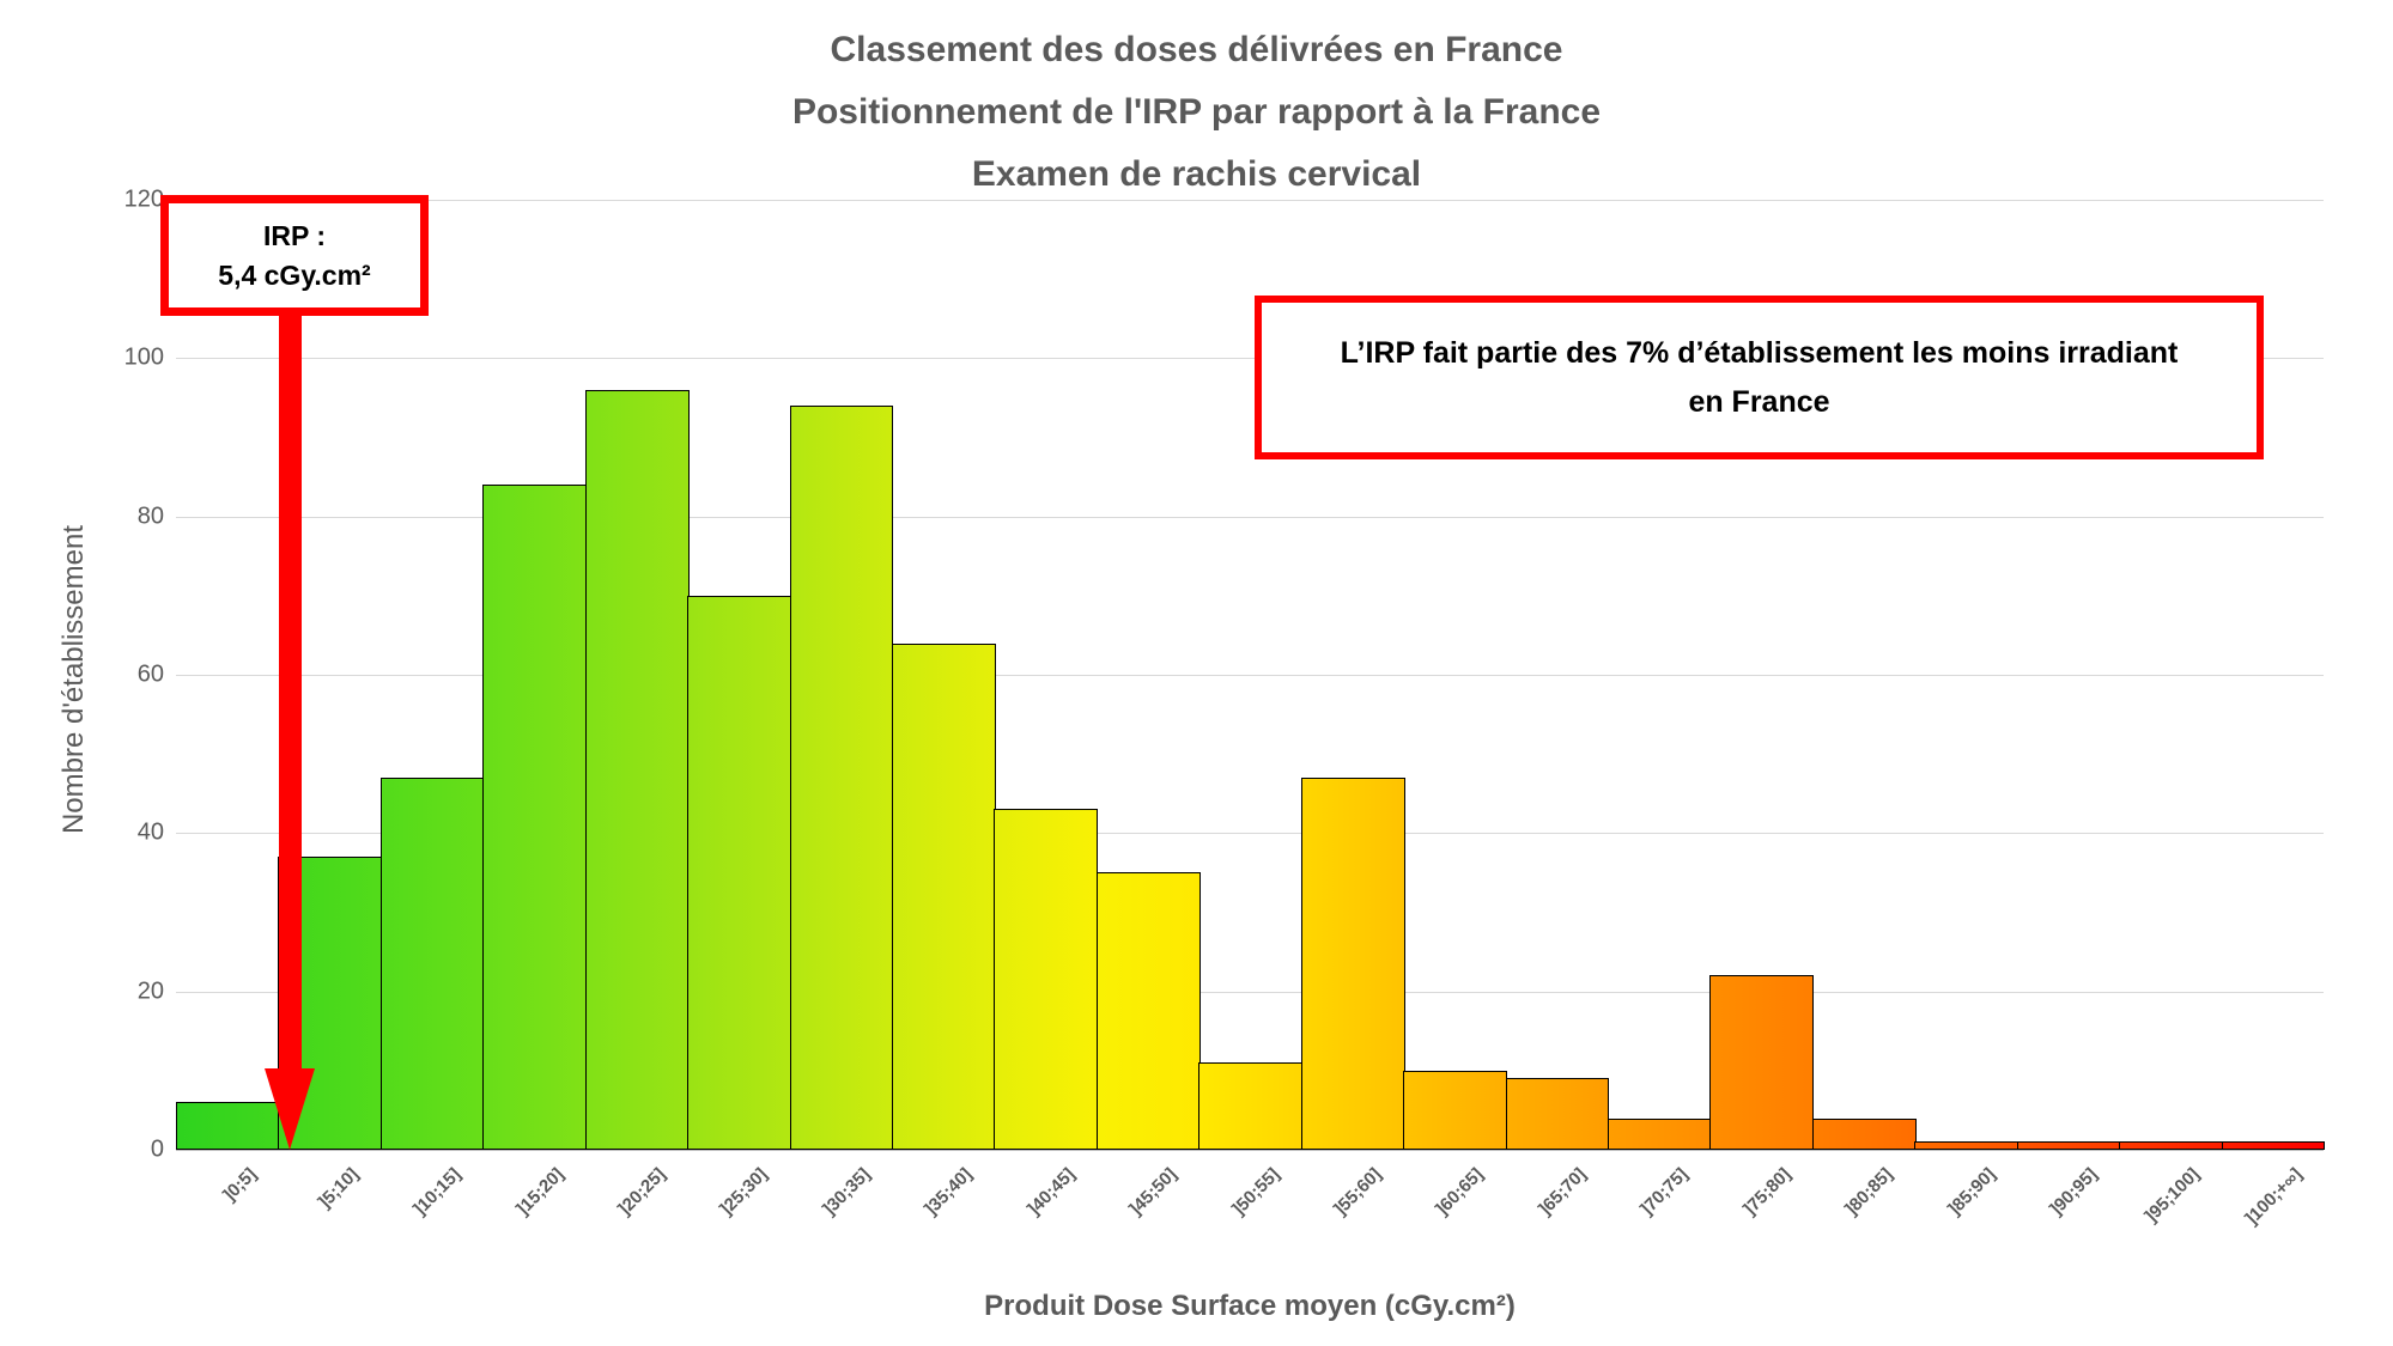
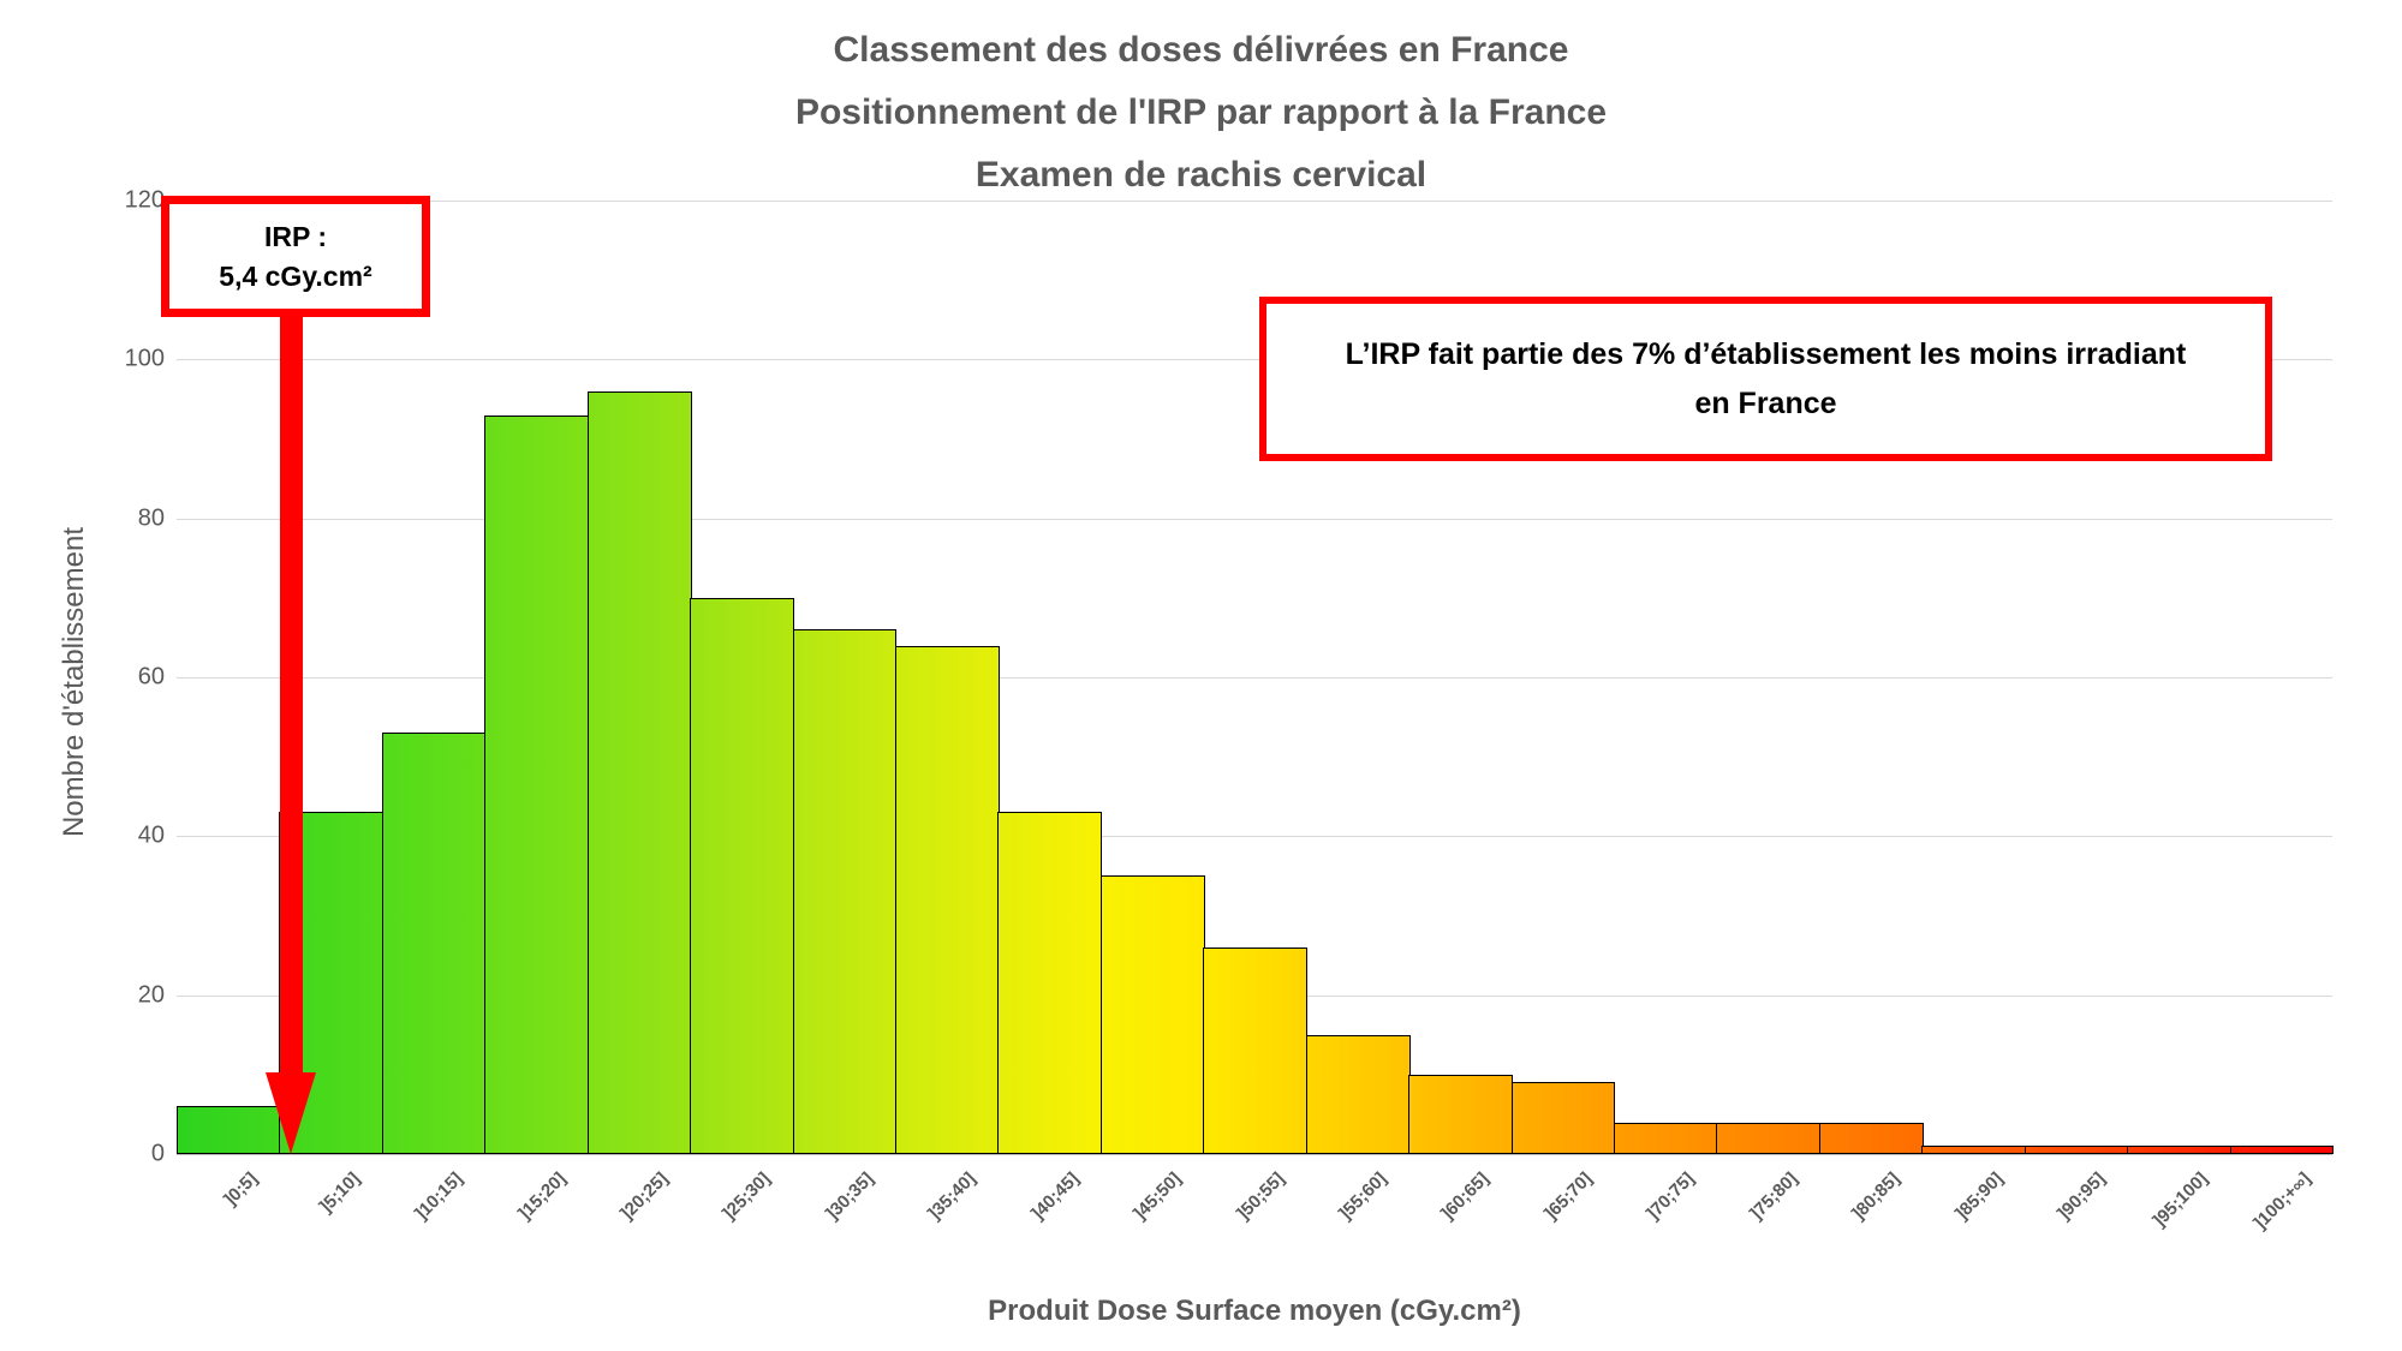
]5;10]: 37 -> 43
]10;15]: 47 -> 53
]15;20]: 84 -> 93
]30;35]: 94 -> 66
]50;55]: 11 -> 26
]55;60]: 47 -> 15
]75;80]: 22 -> 4
